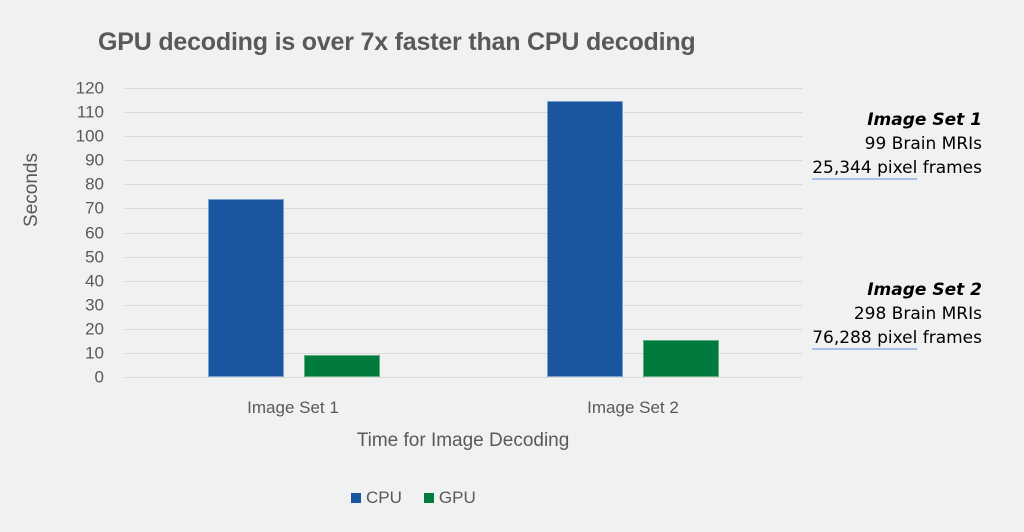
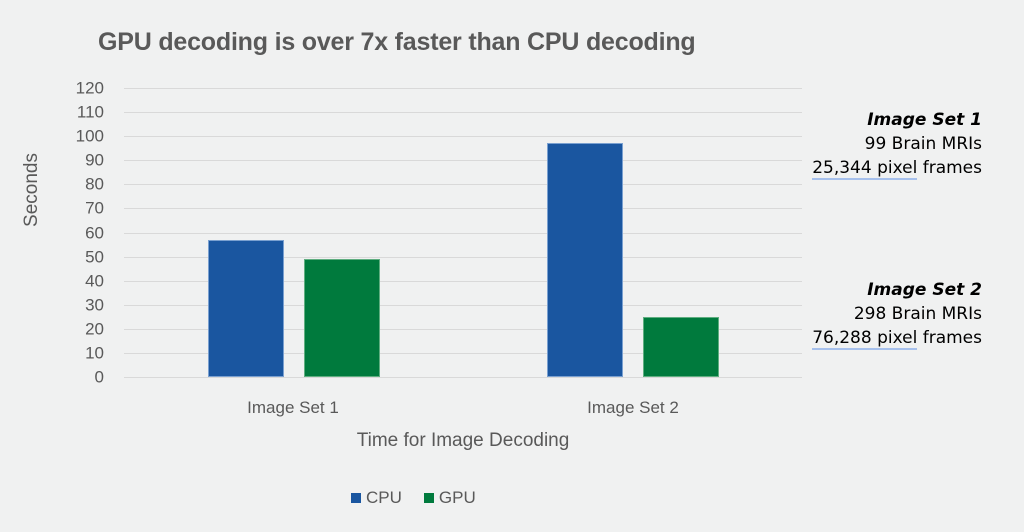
CPU/Image Set 1: 74 -> 57
GPU/Image Set 1: 9 -> 49
CPU/Image Set 2: 114 -> 97
GPU/Image Set 2: 15 -> 25
